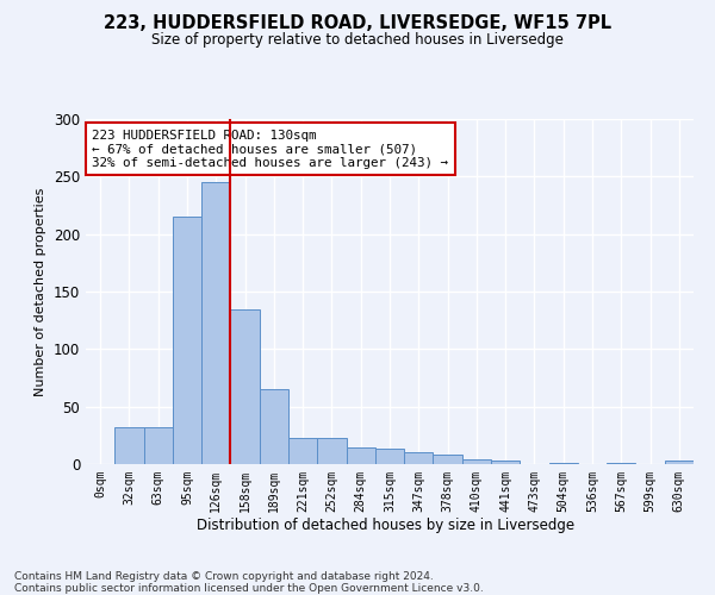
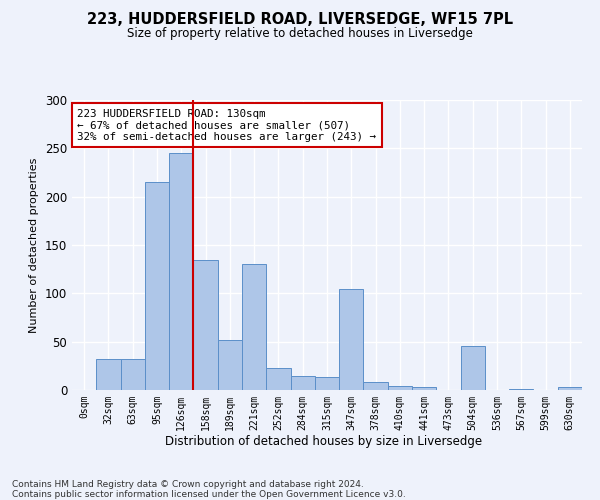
189sqm: 65 -> 52
221sqm: 23 -> 130
347sqm: 10 -> 104
504sqm: 1 -> 46
